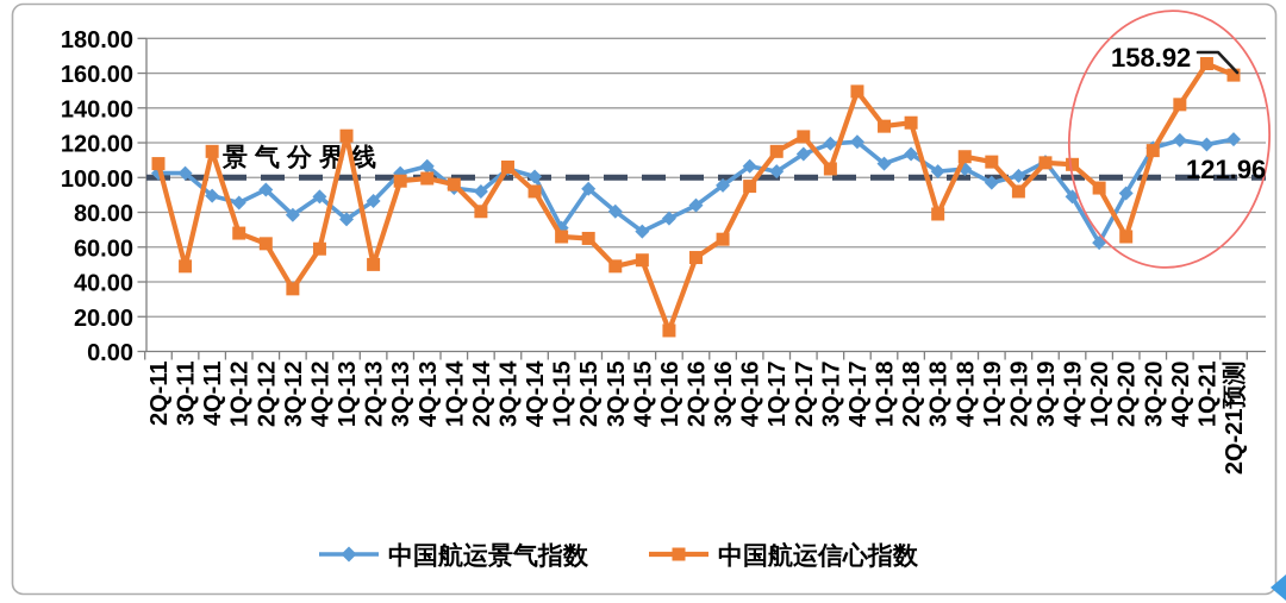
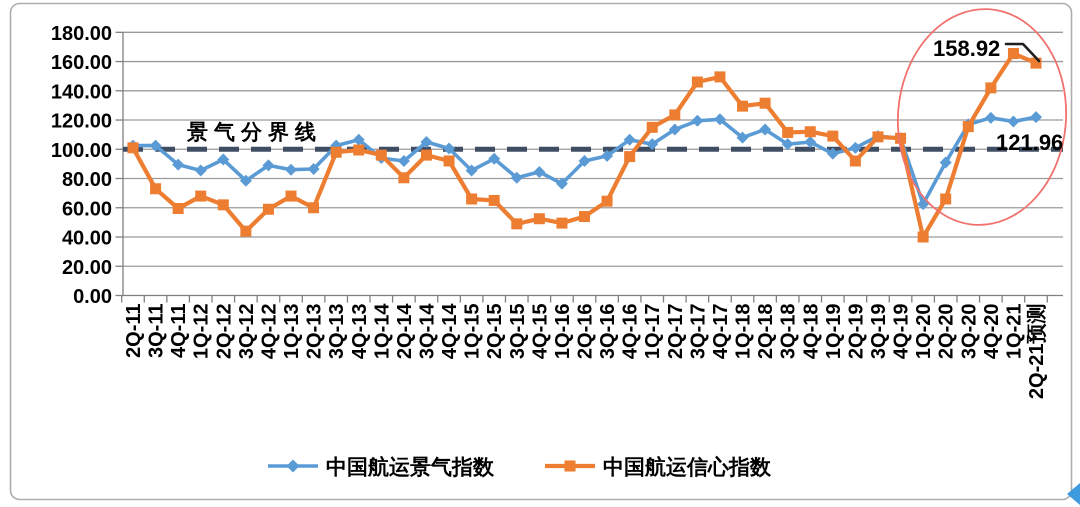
中国航运信心指数/2Q-11: 108 -> 101
中国航运信心指数/3Q-11: 49 -> 73
中国航运信心指数/4Q-11: 115 -> 60
中国航运信心指数/3Q-12: 36 -> 44
中国航运景气指数/1Q-13: 76 -> 86
中国航运信心指数/1Q-13: 124 -> 68
中国航运信心指数/2Q-13: 50 -> 60
中国航运信心指数/3Q-14: 106 -> 96
中国航运景气指数/1Q-15: 71 -> 86
中国航运景气指数/4Q-15: 69 -> 84
中国航运信心指数/1Q-16: 12 -> 50
中国航运景气指数/2Q-16: 84 -> 92
中国航运信心指数/3Q-17: 105 -> 146
中国航运信心指数/3Q-18: 79 -> 112
中国航运景气指数/4Q-19: 89 -> 108
中国航运信心指数/1Q-20: 94 -> 40
